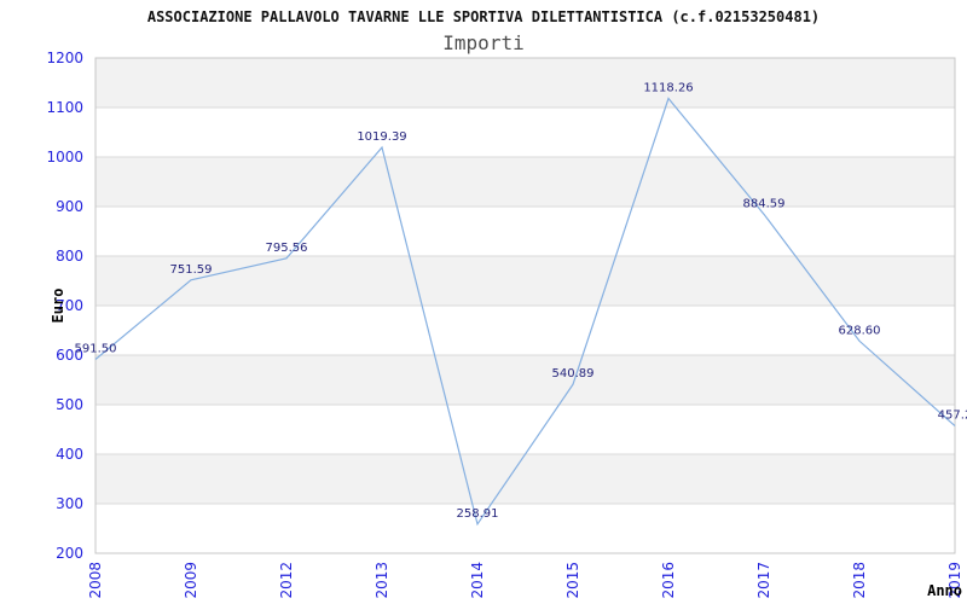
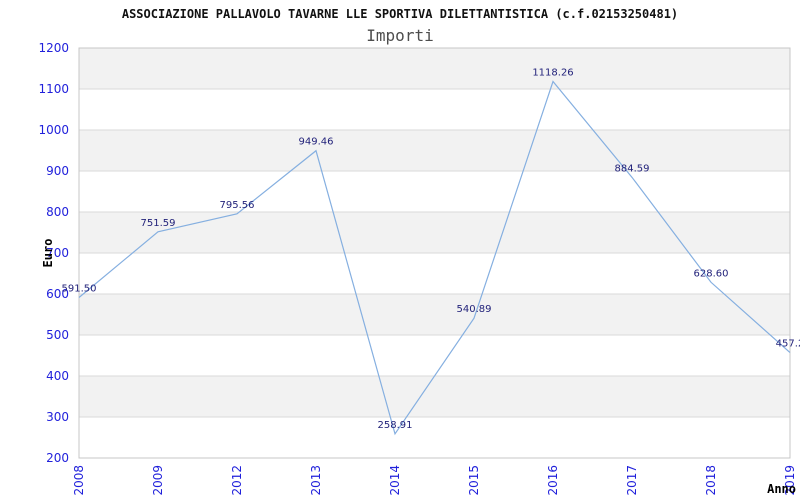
2013: 1019.39 -> 949.46
